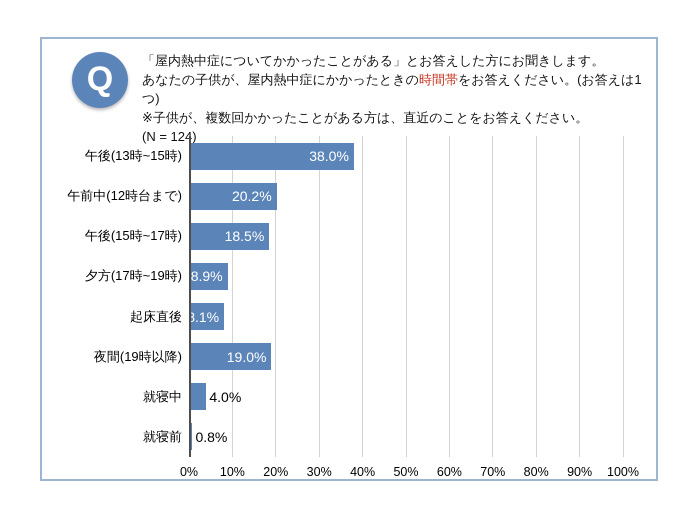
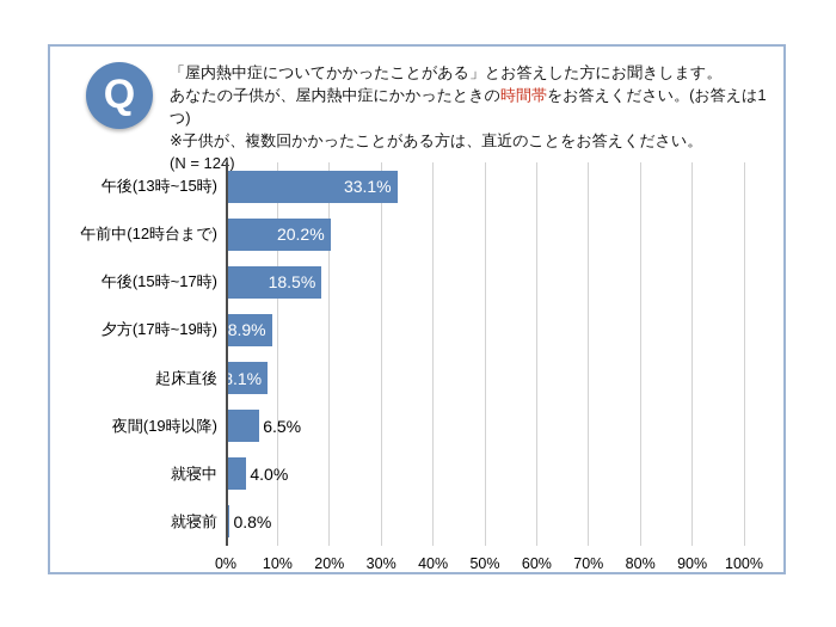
午後(13時~15時): 38.0% -> 33.1%
夜間(19時以降): 19.0% -> 6.5%
